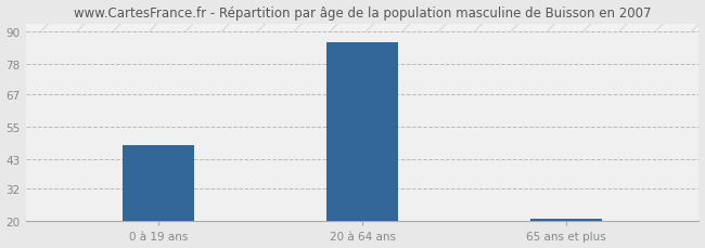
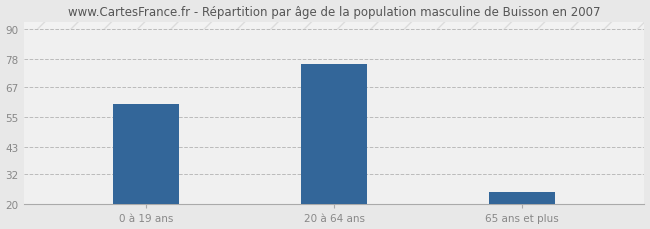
0 à 19 ans: 48 -> 60
20 à 64 ans: 86 -> 76
65 ans et plus: 21 -> 25
